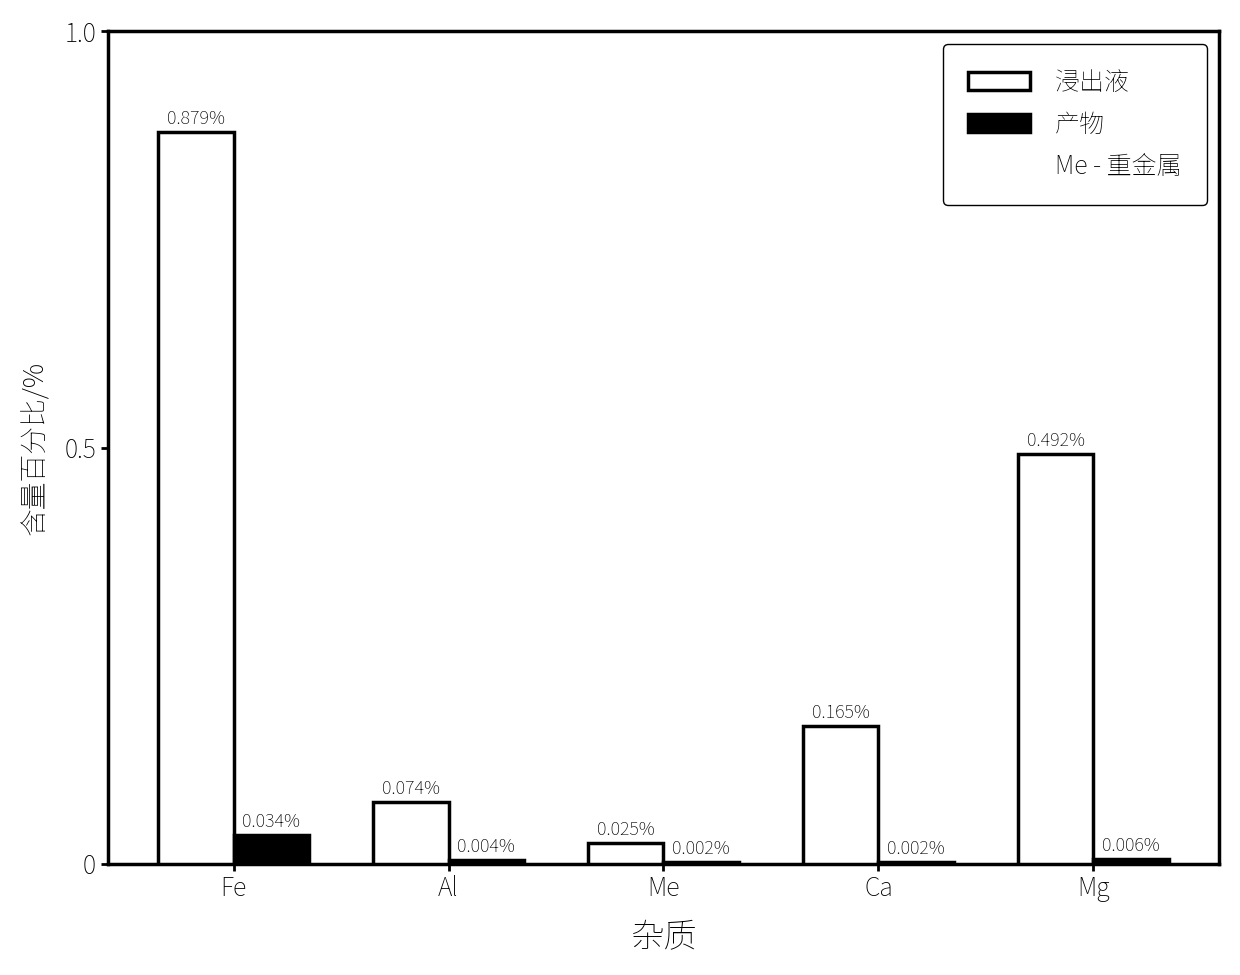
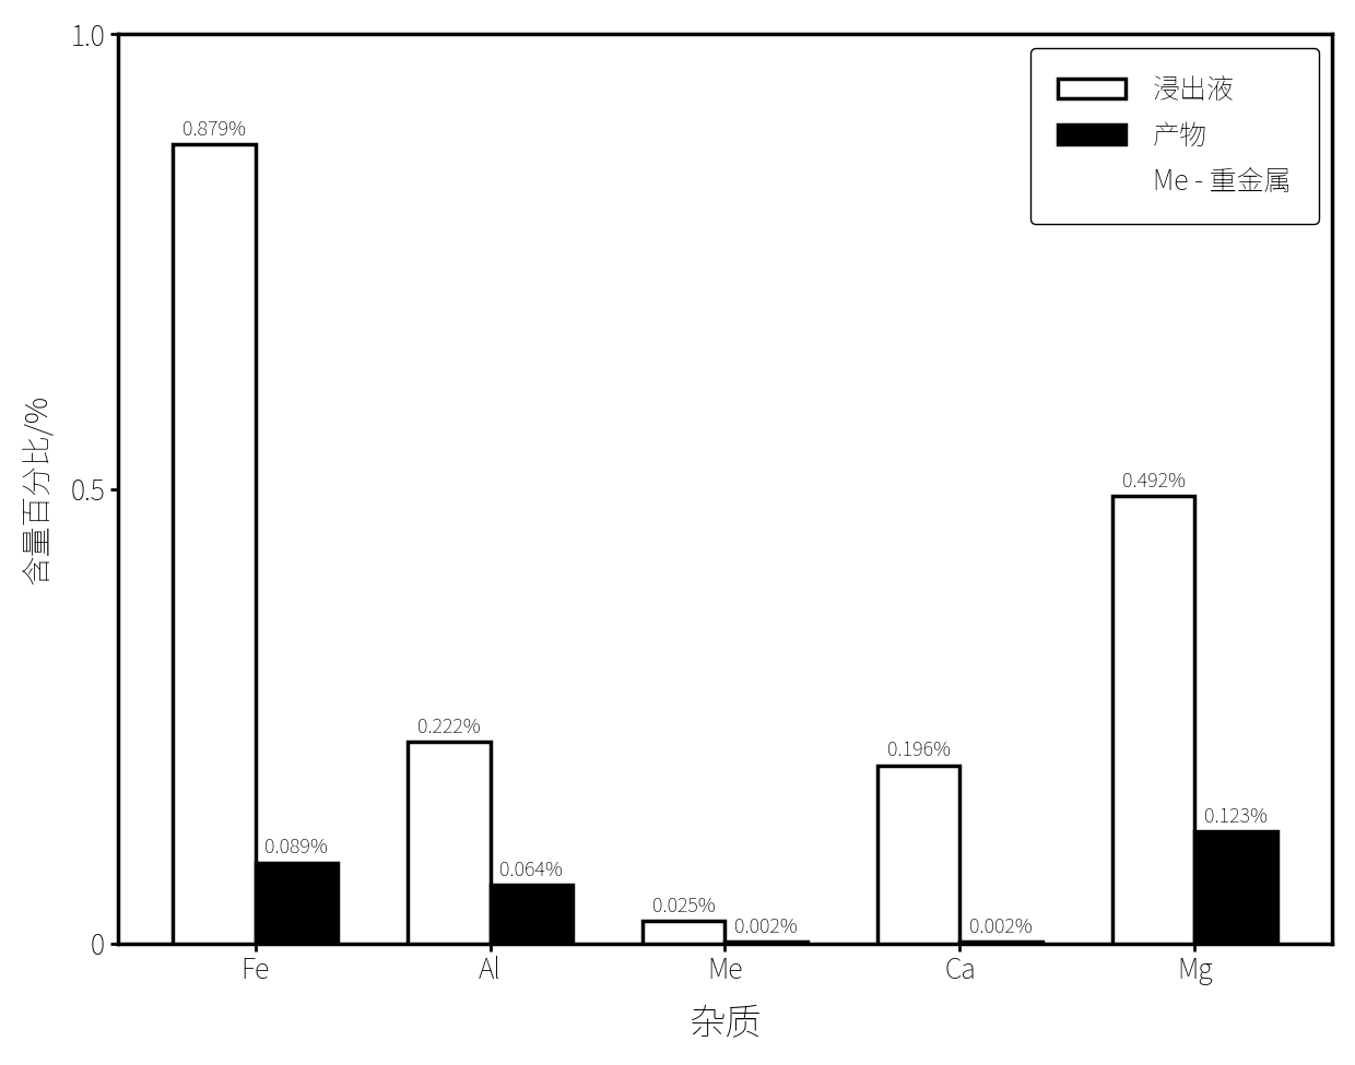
产物/Fe: 0.034% -> 0.089%
浸出液/Al: 0.074% -> 0.222%
产物/Al: 0.004% -> 0.064%
浸出液/Ca: 0.165% -> 0.196%
产物/Mg: 0.006% -> 0.123%
